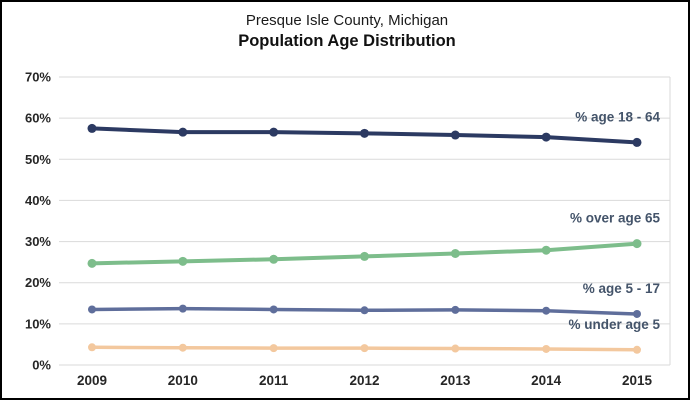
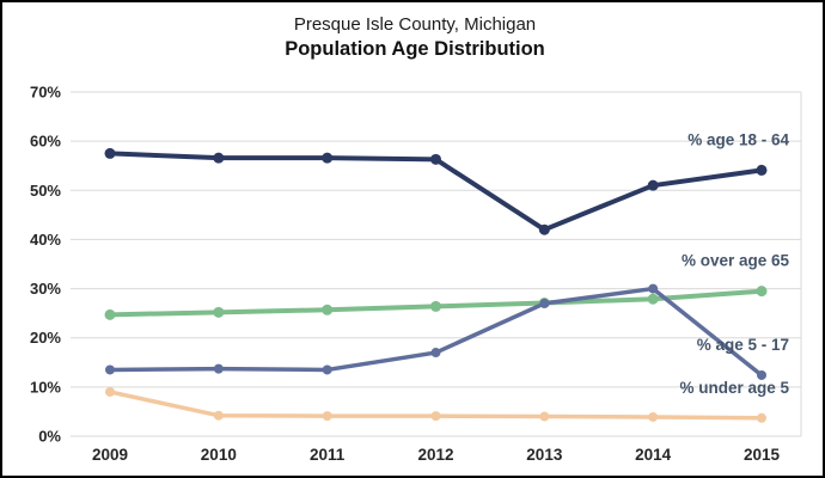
% under age 5/2009: 4% -> 9%
% age 5 - 17/2012: 13% -> 17%
% age 18 - 64/2013: 56% -> 42%
% age 5 - 17/2013: 13% -> 27%
% age 18 - 64/2014: 55% -> 51%
% age 5 - 17/2014: 13% -> 30%
